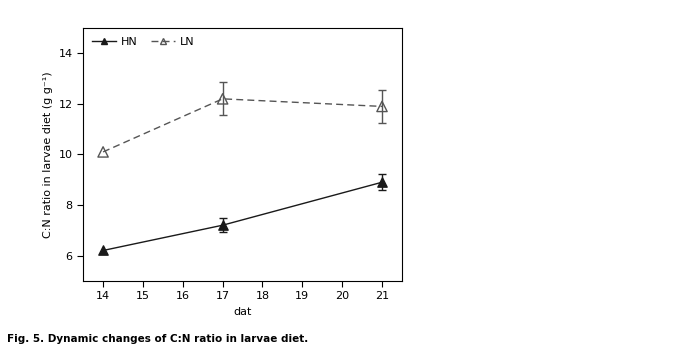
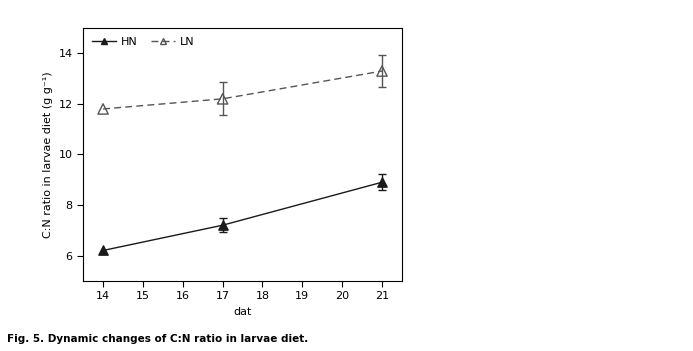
LN/14: 10.1 -> 11.8
LN/21: 11.9 -> 13.3
